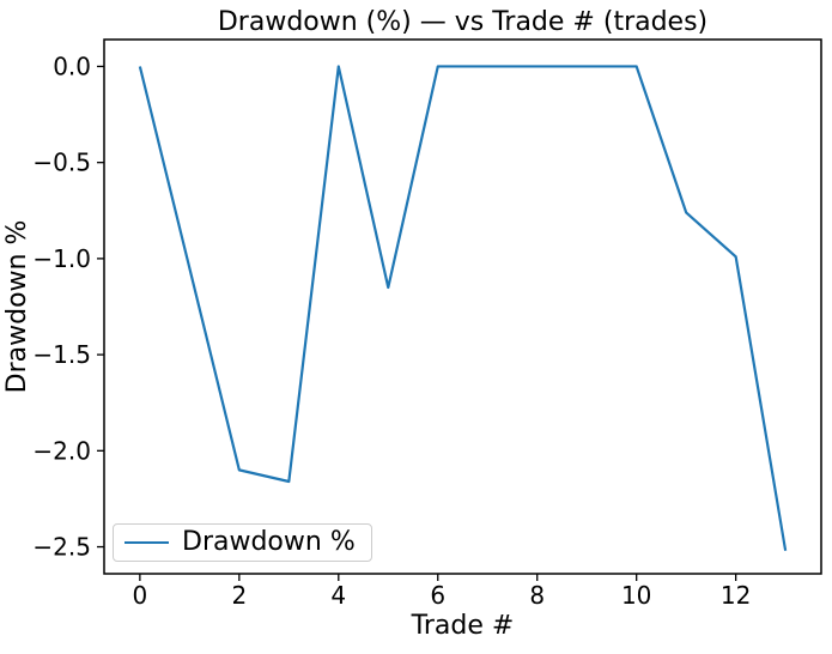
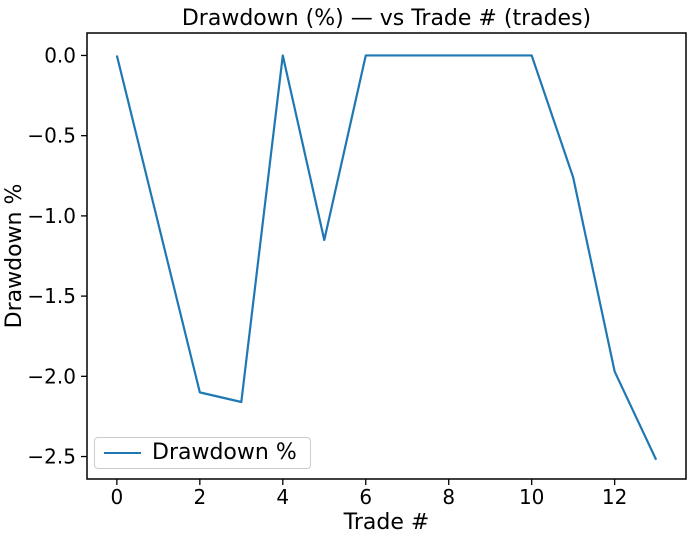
12: -0.99 -> -1.97
